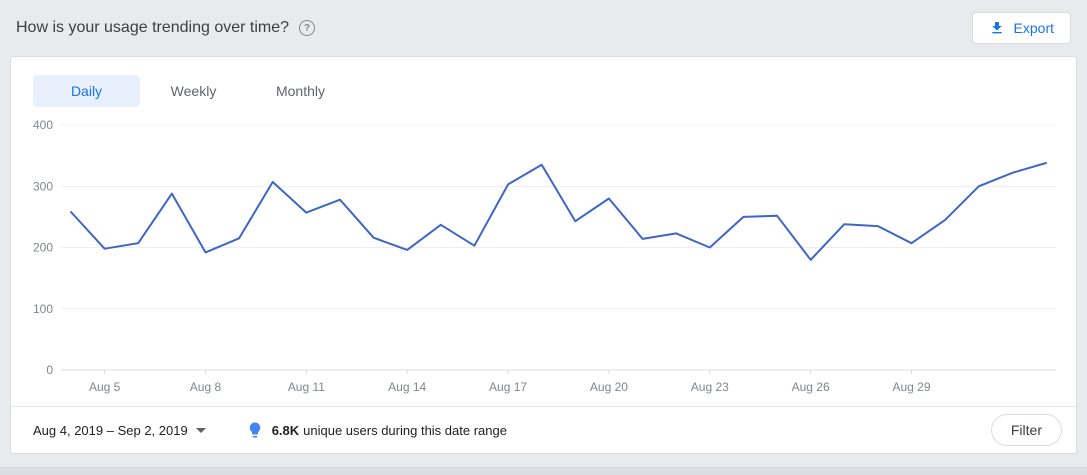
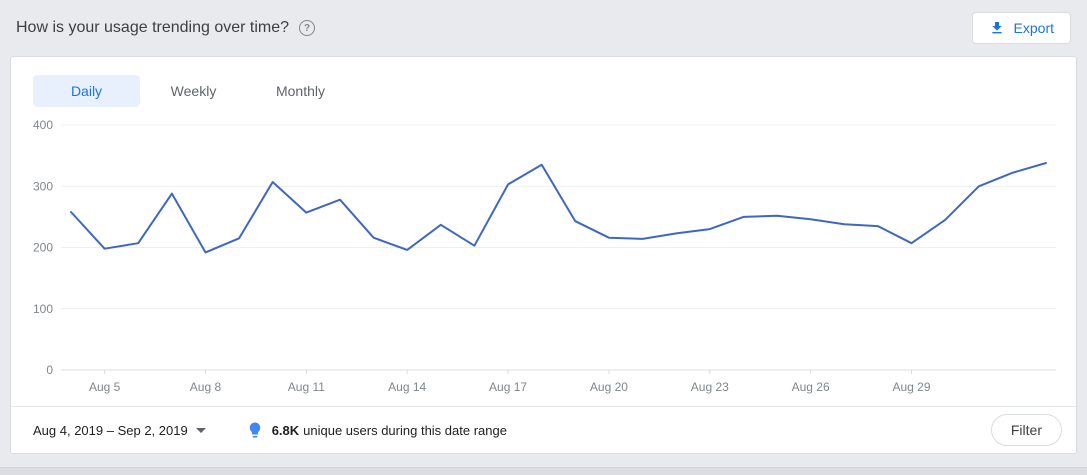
Aug 20: 280 -> 220
Aug 23: 200 -> 230
Aug 26: 180 -> 250
